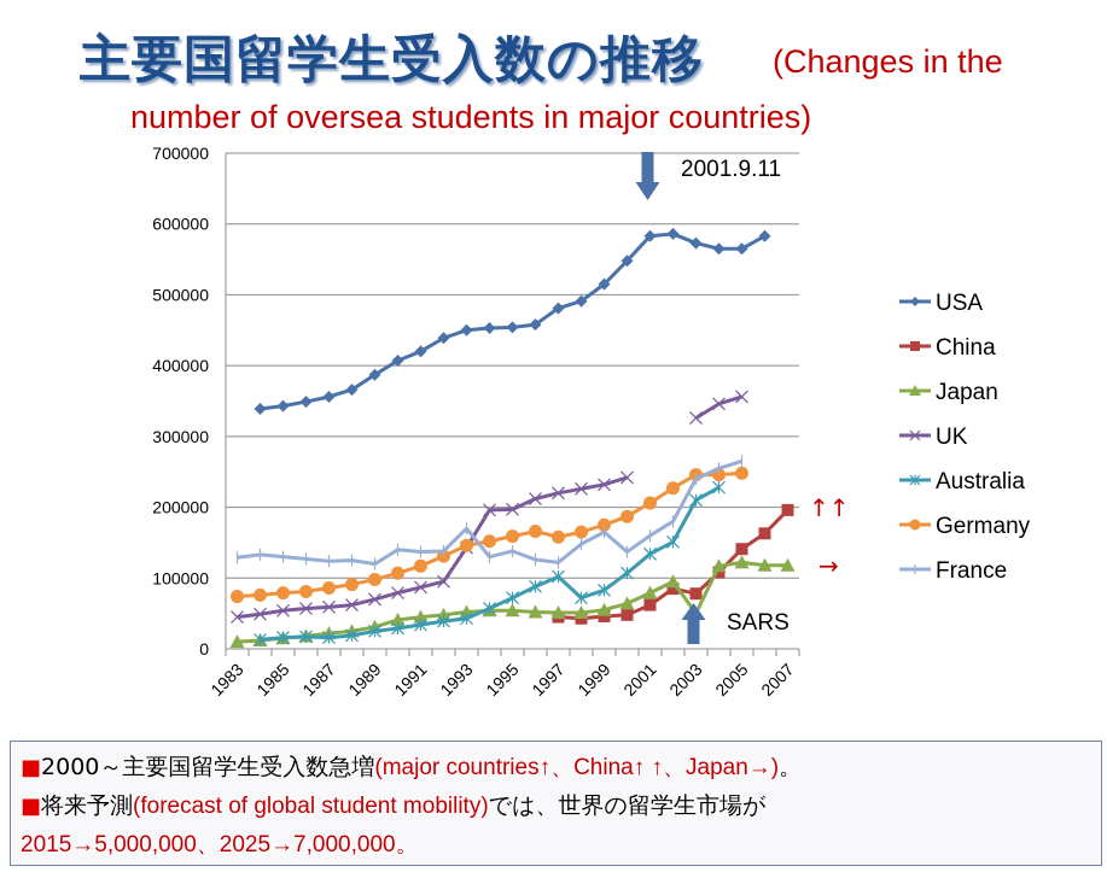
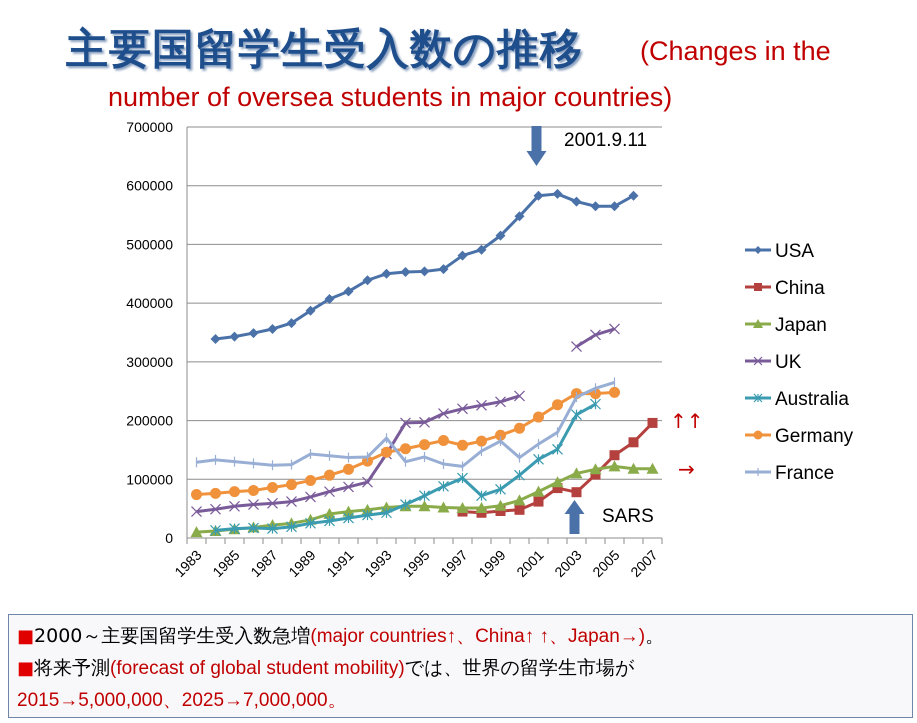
France/1989: 120000 -> 140000
Japan/2003: 50000 -> 110000
